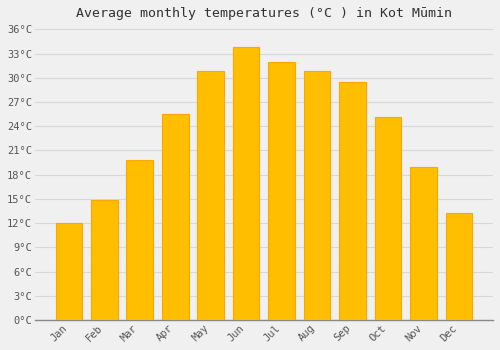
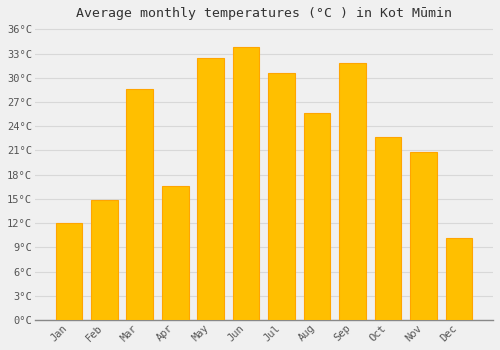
Mar: 19.8°C -> 28.6°C
Apr: 25.5°C -> 16.6°C
May: 30.8°C -> 32.4°C
Jul: 32.0°C -> 30.6°C
Aug: 30.8°C -> 25.6°C
Sep: 29.5°C -> 31.8°C
Oct: 25.2°C -> 22.6°C
Nov: 19.0°C -> 20.8°C
Dec: 13.3°C -> 10.2°C
